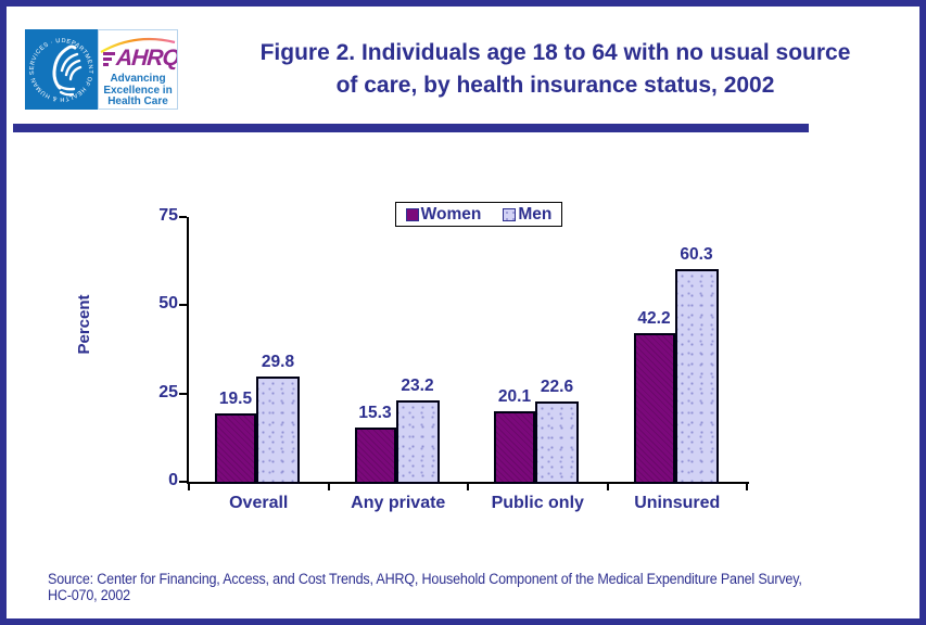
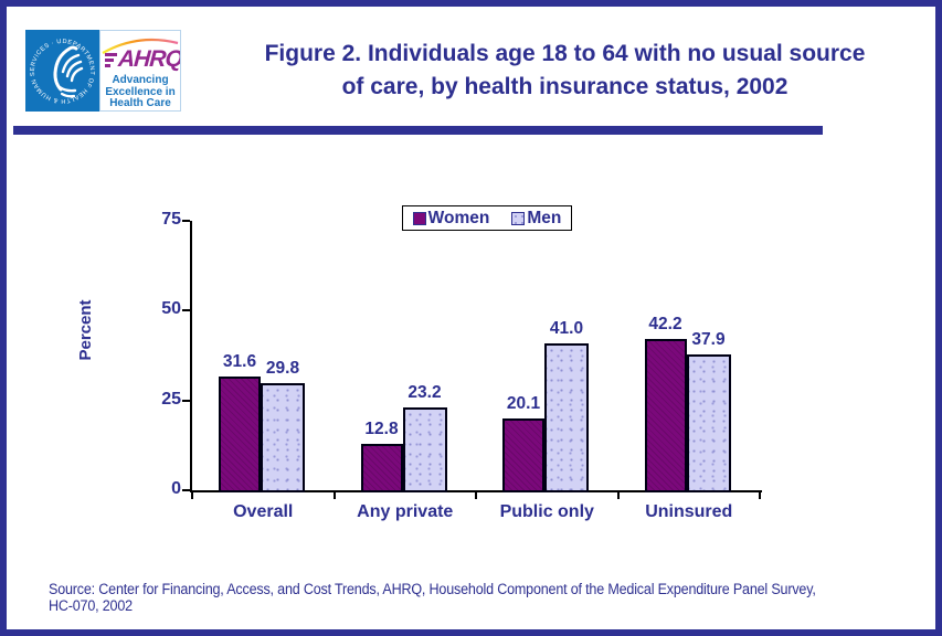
Women/Overall: 19.5 -> 31.6
Women/Any private: 15.3 -> 12.8
Men/Public only: 22.6 -> 41.0
Men/Uninsured: 60.3 -> 37.9
